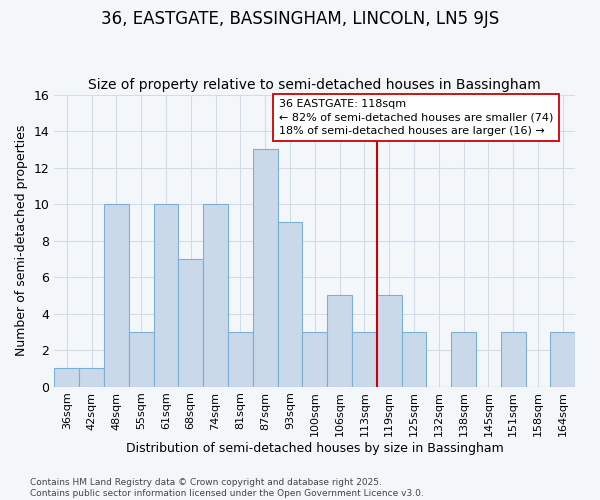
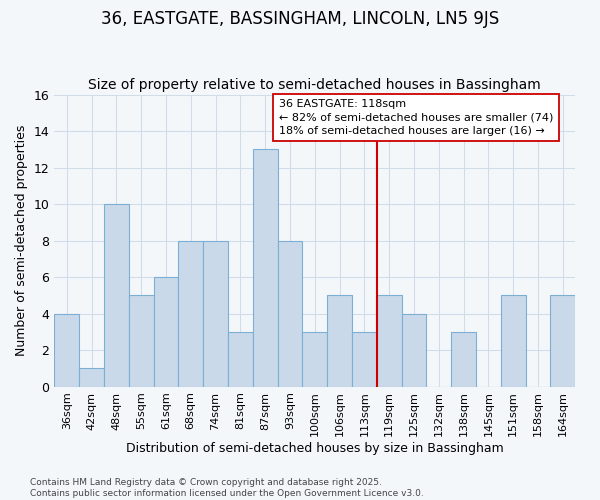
36sqm: 1 -> 4
55sqm: 3 -> 5
61sqm: 10 -> 6
68sqm: 7 -> 8
74sqm: 10 -> 8
93sqm: 9 -> 8
125sqm: 3 -> 4
151sqm: 3 -> 5
164sqm: 3 -> 5
